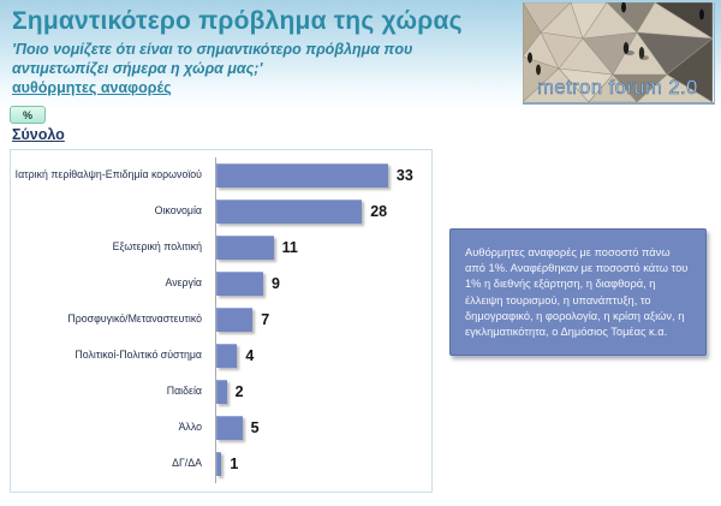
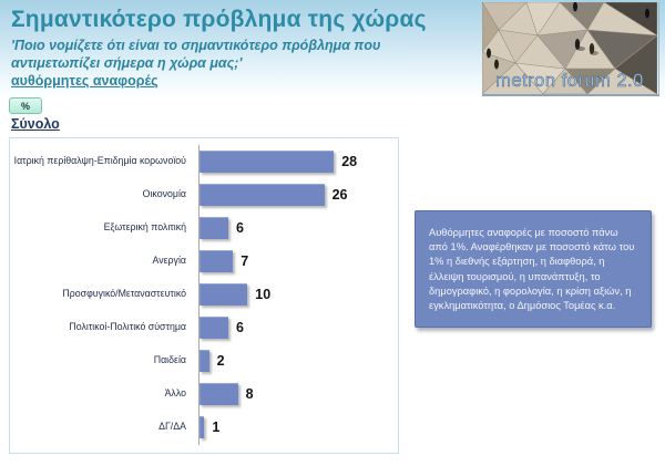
Ιατρική περίθαλψη-Επιδημία κορωνοϊού: 33 -> 28
Οικονομία: 28 -> 26
Εξωτερική πολιτική: 11 -> 6
Ανεργία: 9 -> 7
Προσφυγικό/Μεταναστευτικό: 7 -> 10
Πολιτικοί-Πολιτικό σύστημα: 4 -> 6
Άλλο: 5 -> 8
